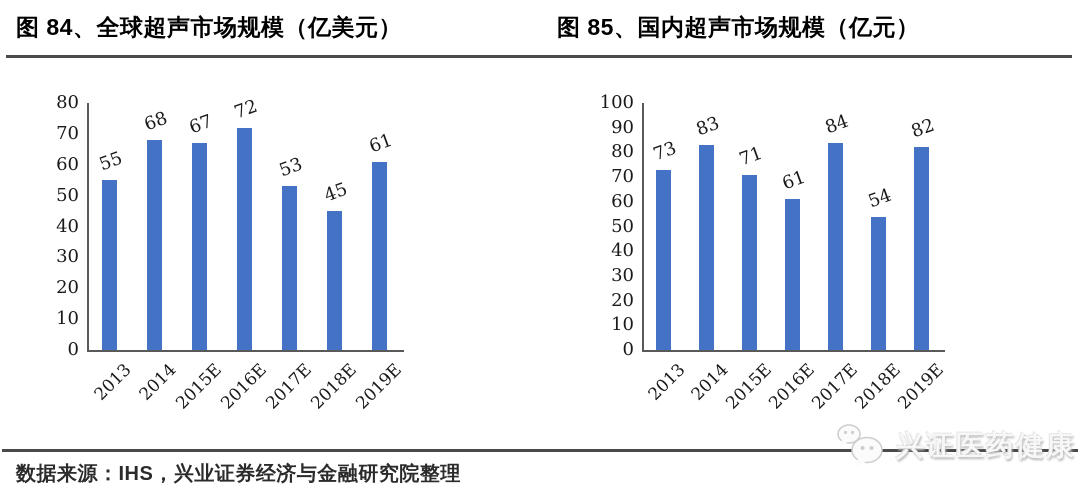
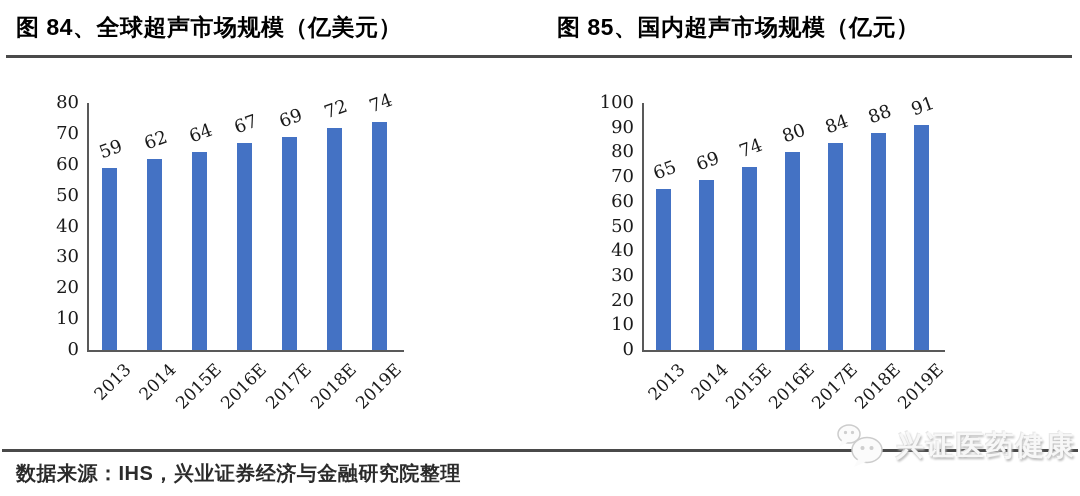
图 84、全球超声市场规模（亿美元）/2013: 55 -> 59
图 84、全球超声市场规模（亿美元）/2014: 68 -> 62
图 84、全球超声市场规模（亿美元）/2015E: 67 -> 64
图 84、全球超声市场规模（亿美元）/2016E: 72 -> 67
图 84、全球超声市场规模（亿美元）/2017E: 53 -> 69
图 84、全球超声市场规模（亿美元）/2018E: 45 -> 72
图 84、全球超声市场规模（亿美元）/2019E: 61 -> 74
图 85、国内超声市场规模（亿元）/2013: 73 -> 65
图 85、国内超声市场规模（亿元）/2014: 83 -> 69
图 85、国内超声市场规模（亿元）/2015E: 71 -> 74
图 85、国内超声市场规模（亿元）/2016E: 61 -> 80
图 85、国内超声市场规模（亿元）/2018E: 54 -> 88
图 85、国内超声市场规模（亿元）/2019E: 82 -> 91
